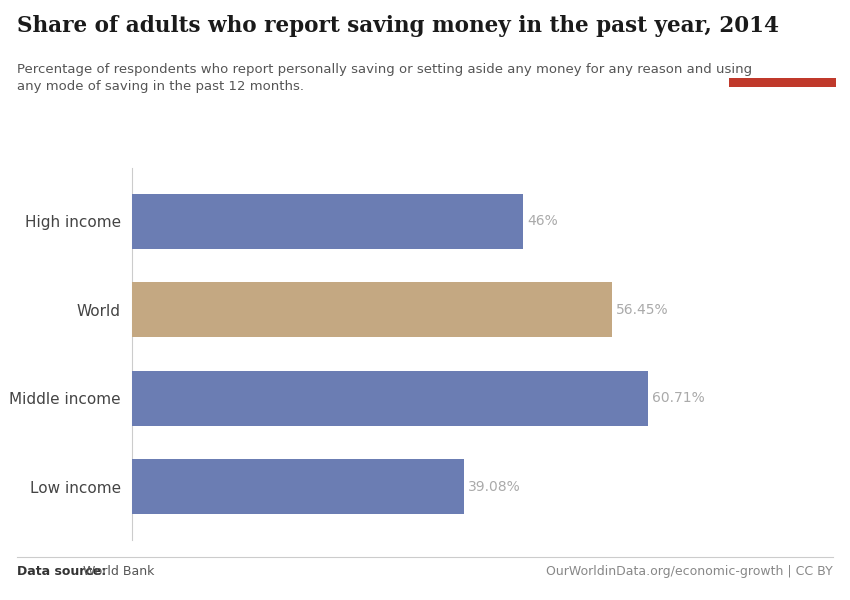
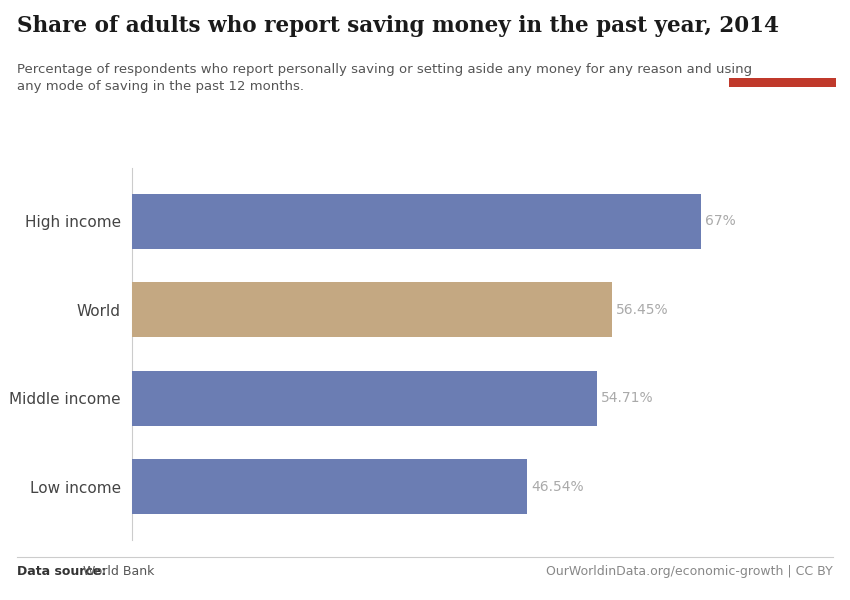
High income: 46% -> 67%
Middle income: 60.71% -> 54.71%
Low income: 39.08% -> 46.54%
